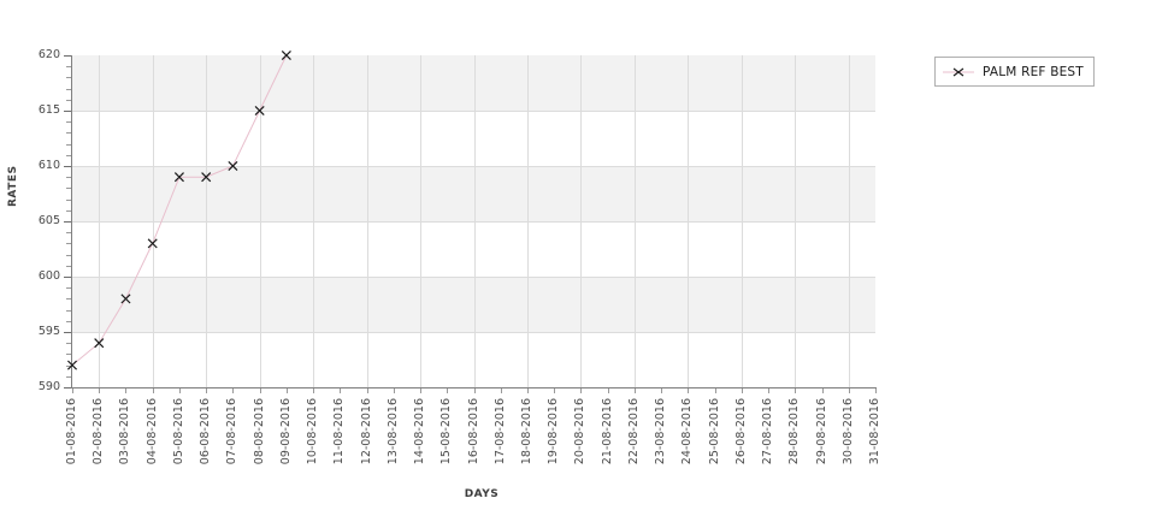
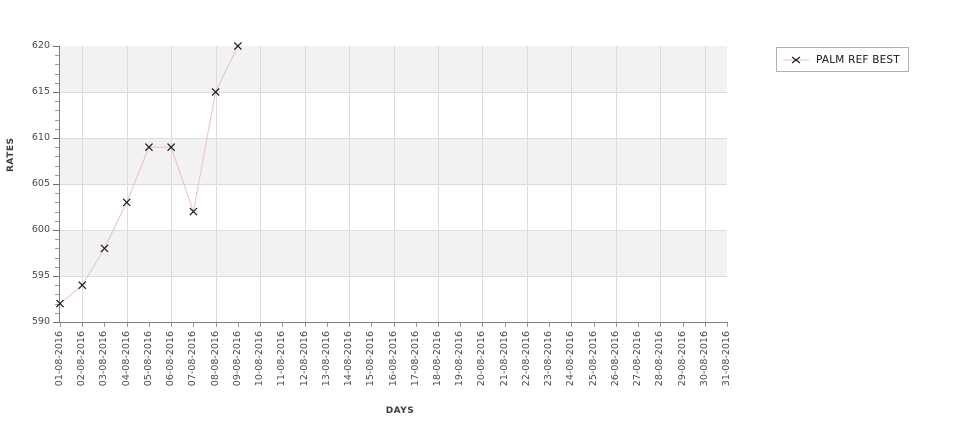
07-08-2016: 610 -> 602
